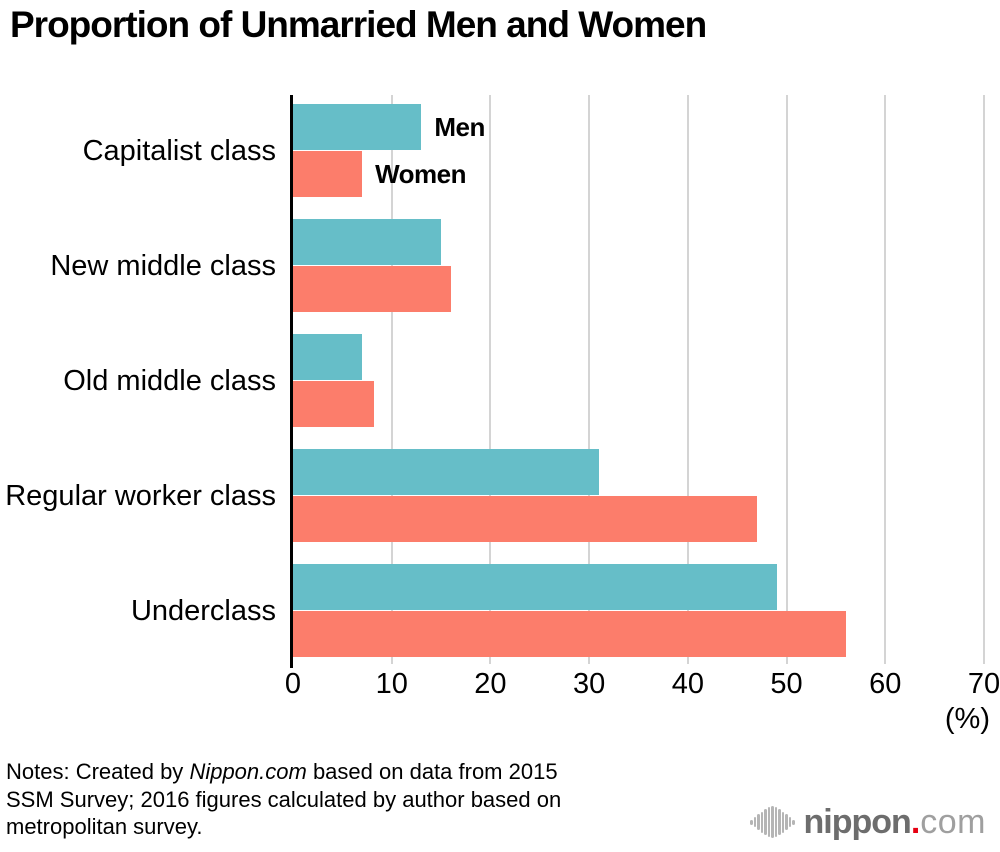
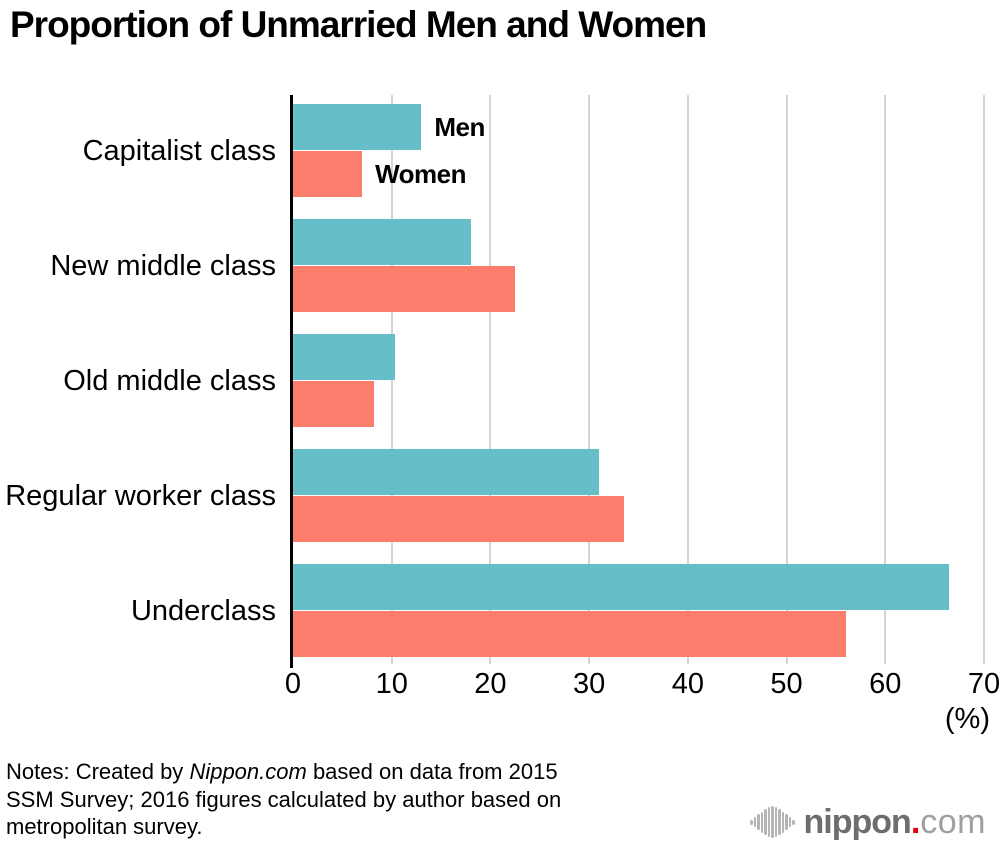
Men/New middle class: 15 -> 18
Women/New middle class: 16 -> 22
Men/Old middle class: 7 -> 10
Women/Regular worker class: 47 -> 34
Men/Underclass: 49 -> 66
